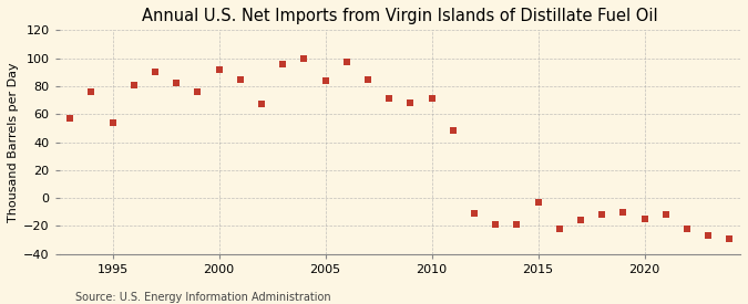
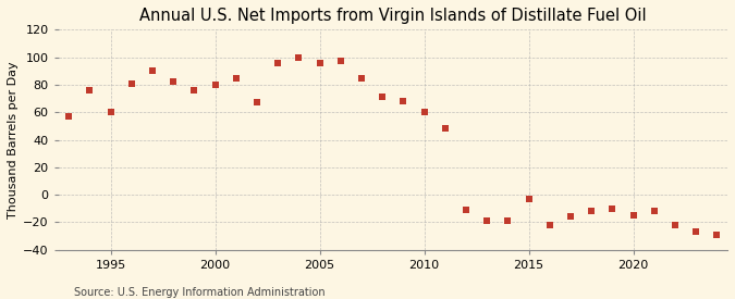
1995: 54 -> 60
2000: 92 -> 80
2005: 84 -> 96
2010: 71 -> 60
